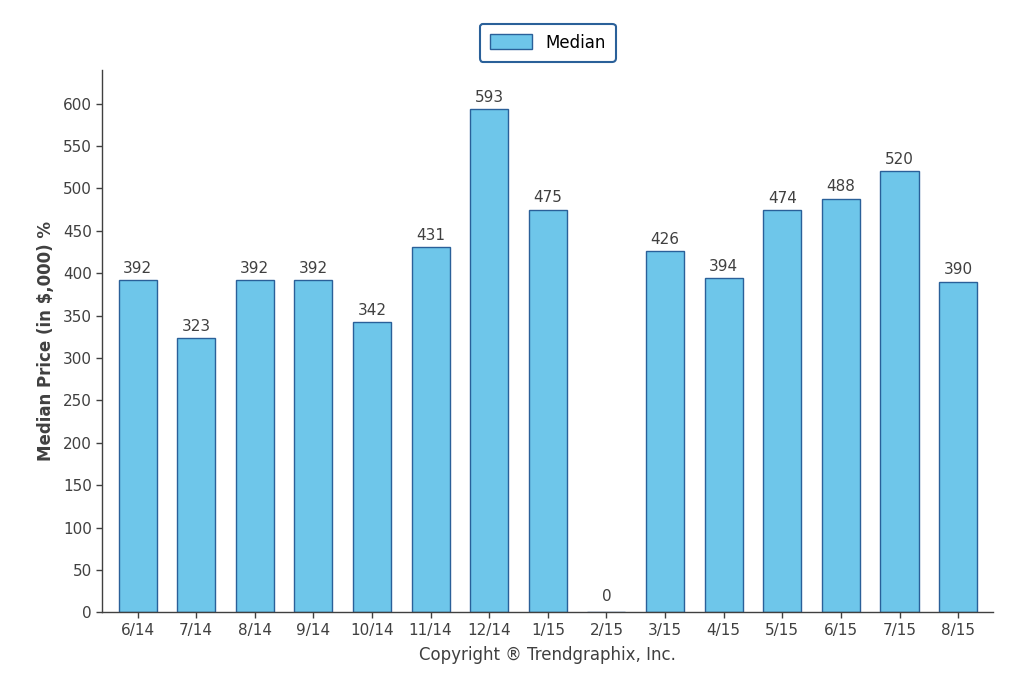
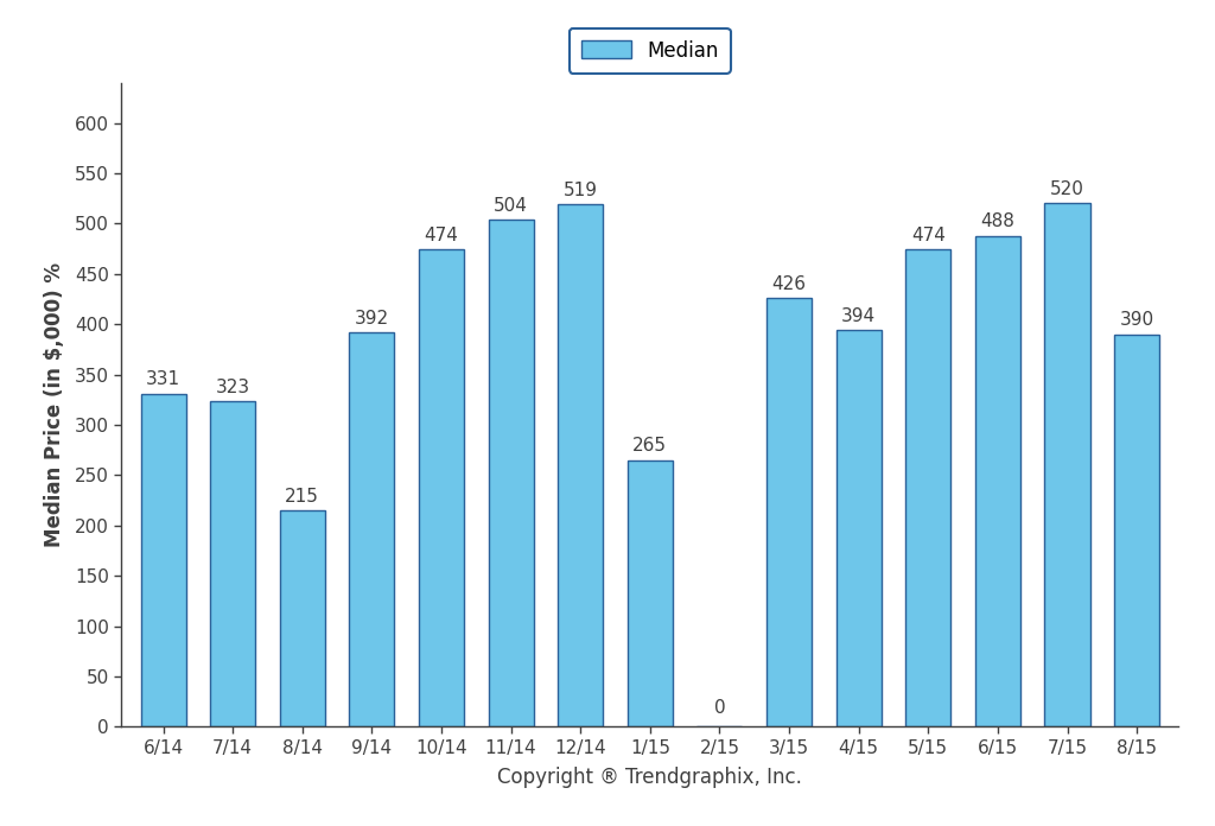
6/14: 392 -> 331
8/14: 392 -> 215
10/14: 342 -> 474
11/14: 431 -> 504
12/14: 593 -> 519
1/15: 475 -> 265
